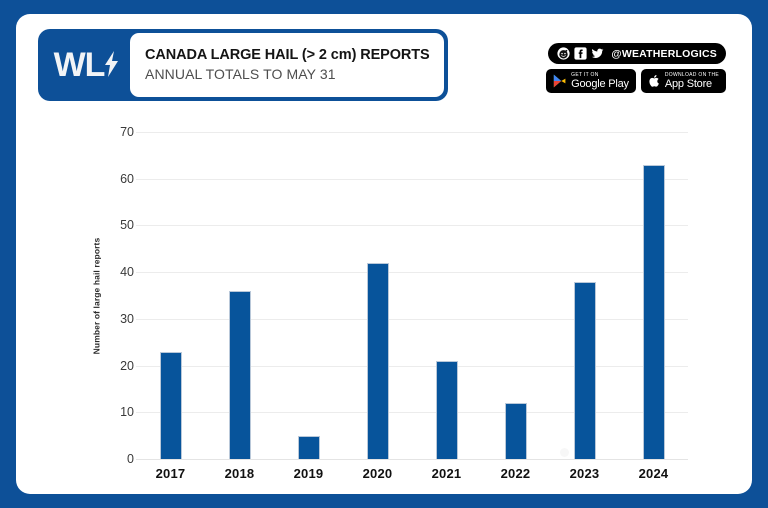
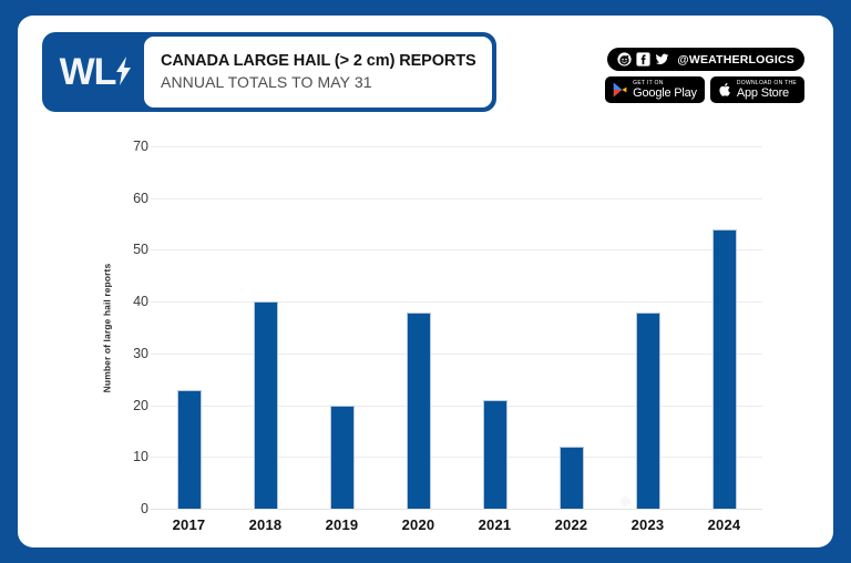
2018: 36 -> 40
2019: 5 -> 20
2020: 42 -> 38
2024: 63 -> 54
